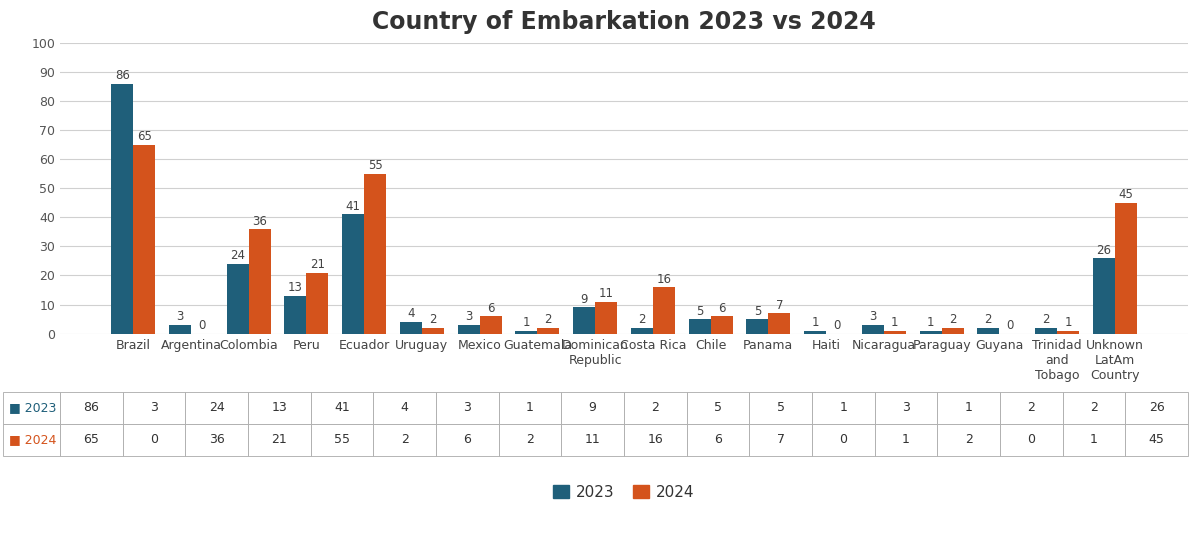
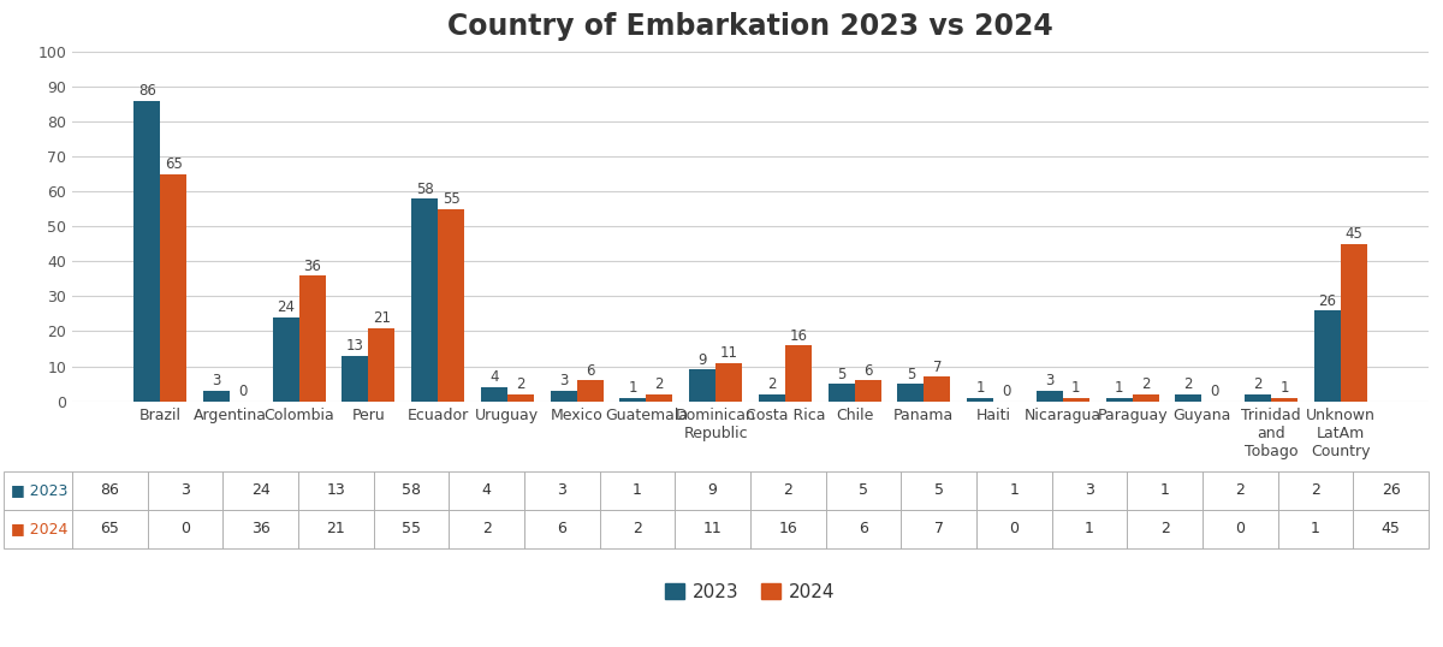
2023/Ecuador: 41 -> 58
